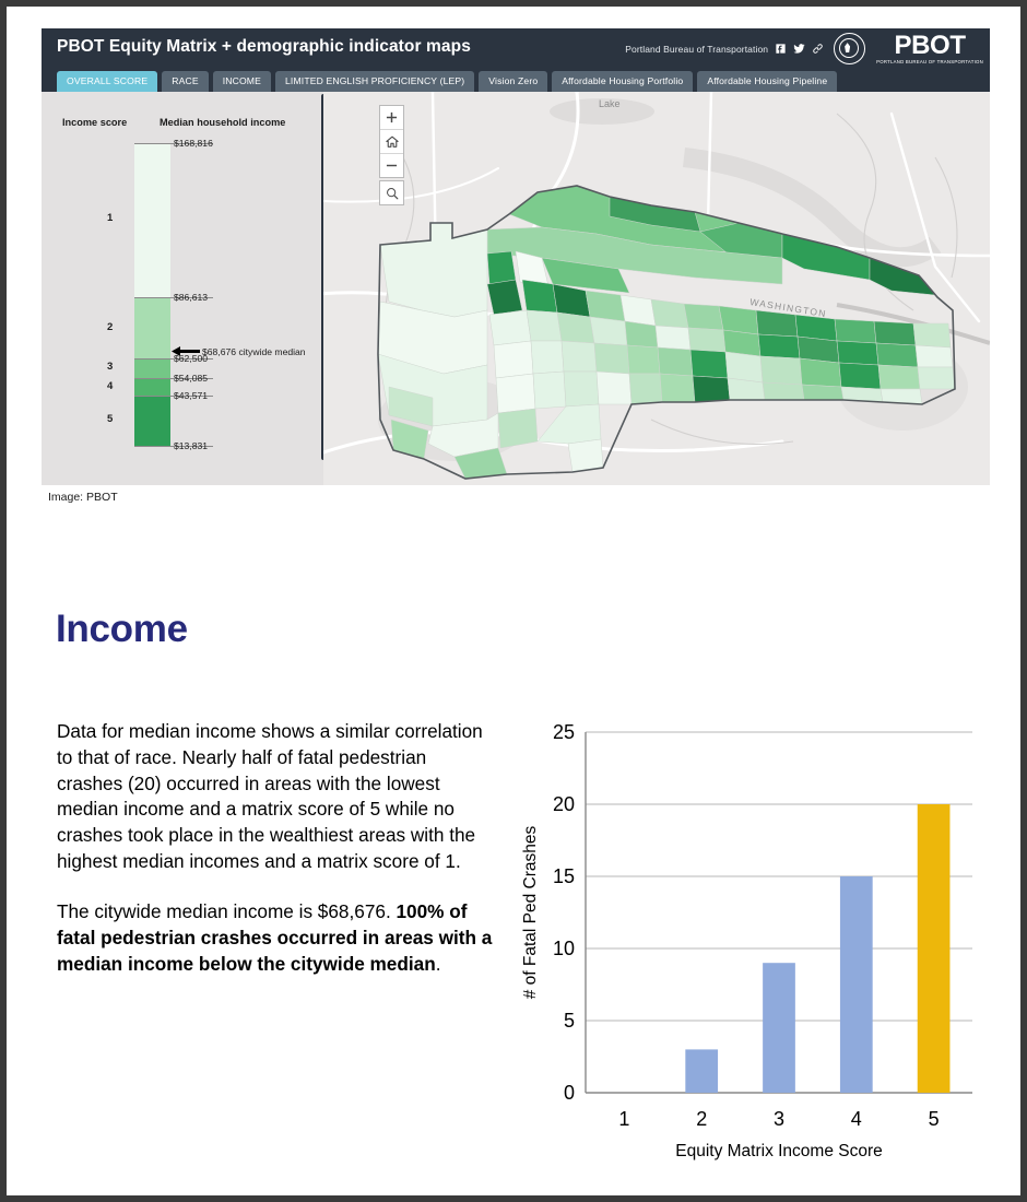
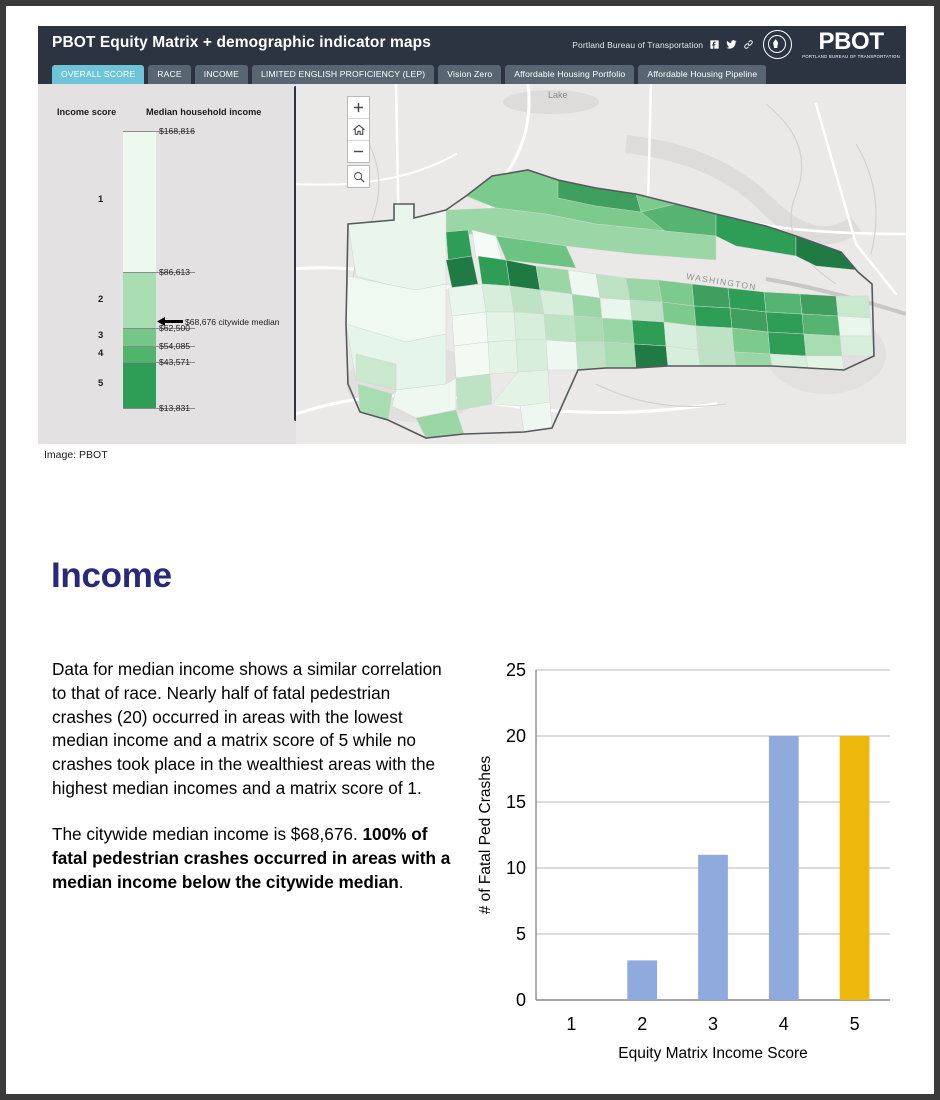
3: 9 -> 11
4: 15 -> 20
